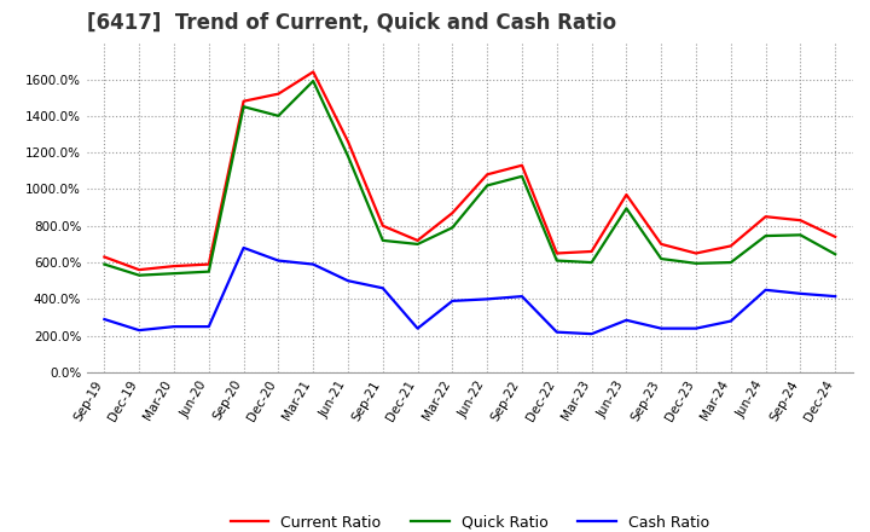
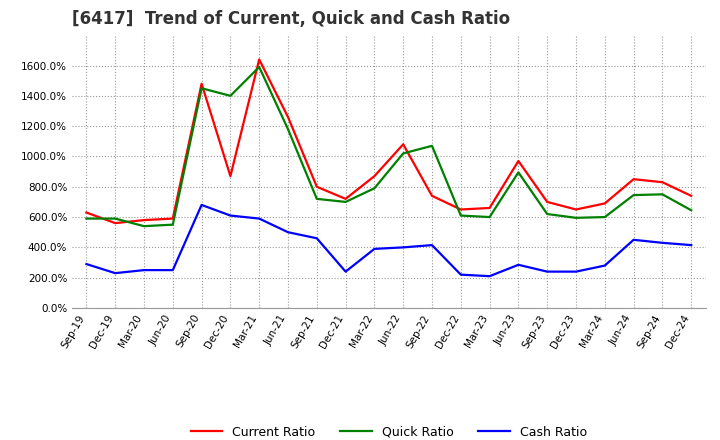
Quick Ratio/Dec-19: 530% -> 590%
Current Ratio/Dec-20: 1520% -> 870%
Current Ratio/Sep-22: 1130% -> 740%
